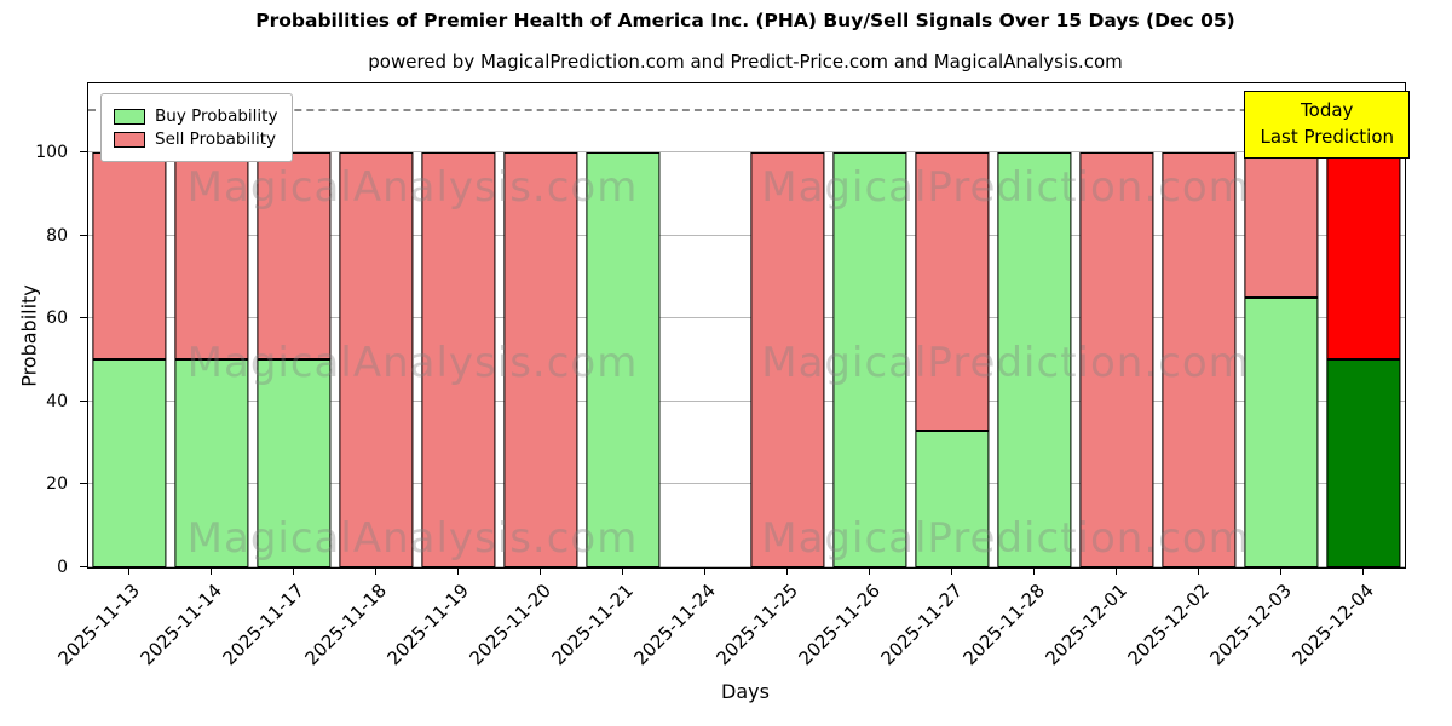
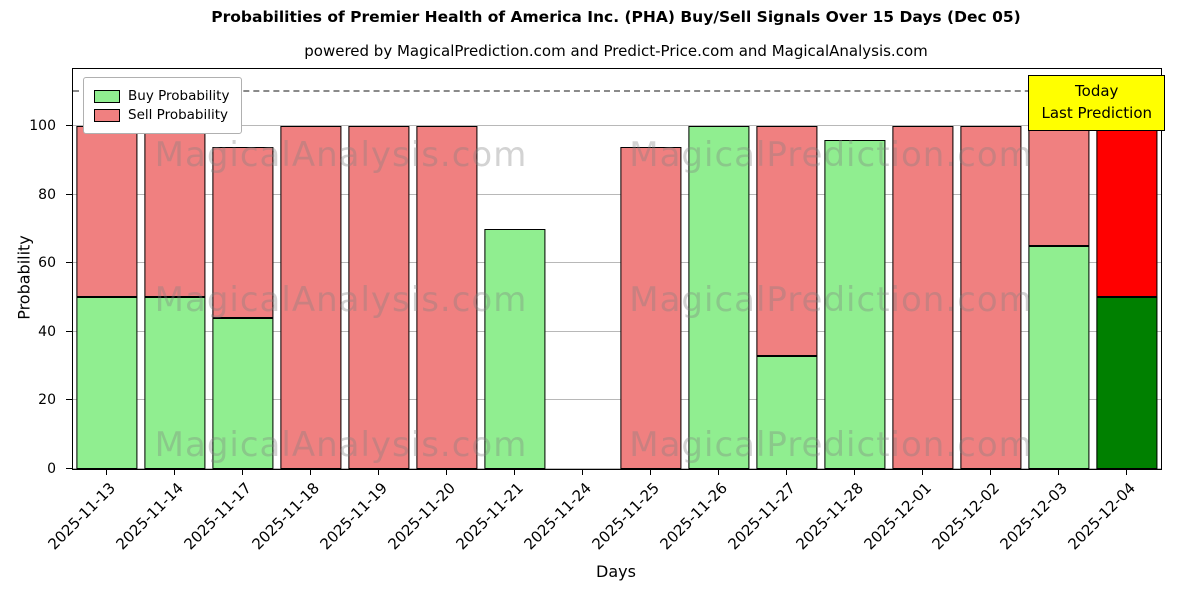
Buy Probability/2025-11-17: 50 -> 44
Buy Probability/2025-11-21: 100 -> 70
Sell Probability/2025-11-25: 100 -> 94
Buy Probability/2025-11-28: 100 -> 96
